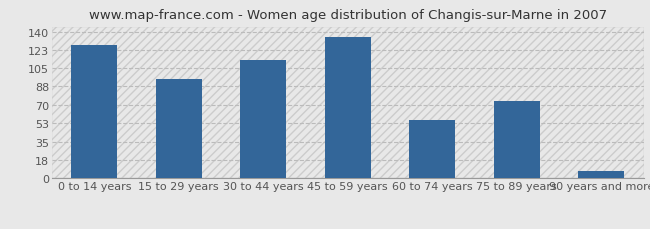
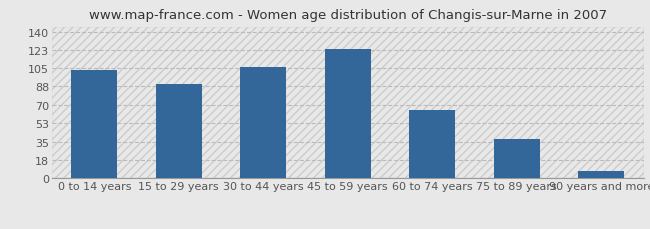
0 to 14 years: 127 -> 104
15 to 29 years: 95 -> 90
30 to 44 years: 113 -> 106
45 to 59 years: 135 -> 124
60 to 74 years: 56 -> 65
75 to 89 years: 74 -> 38
